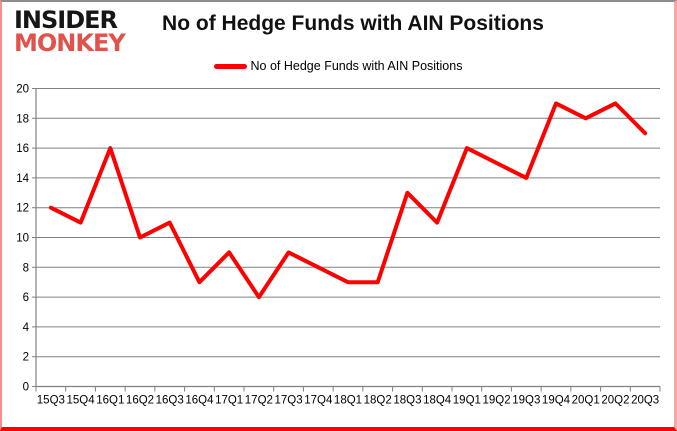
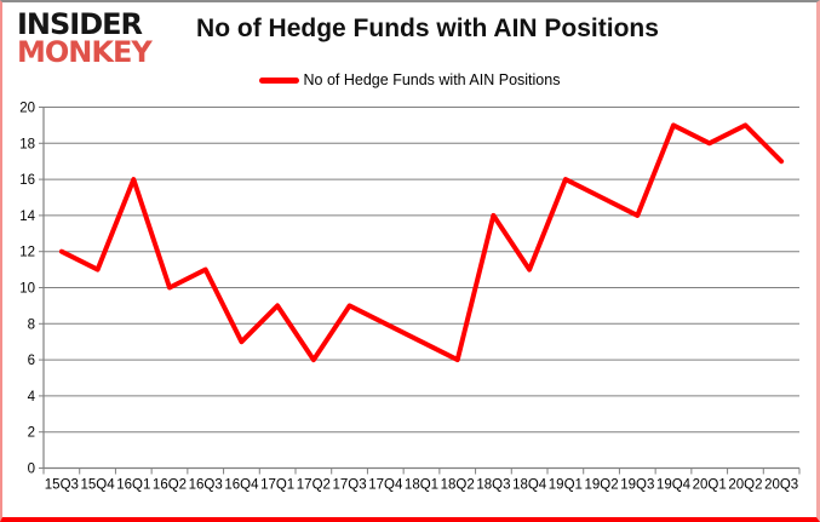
18Q2: 7 -> 6
18Q3: 13 -> 14
